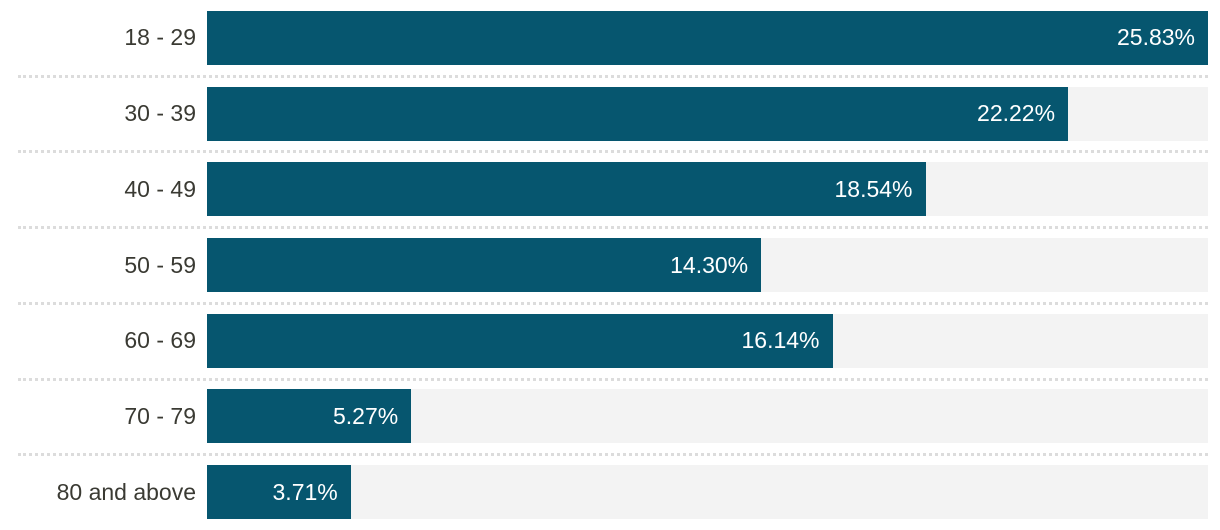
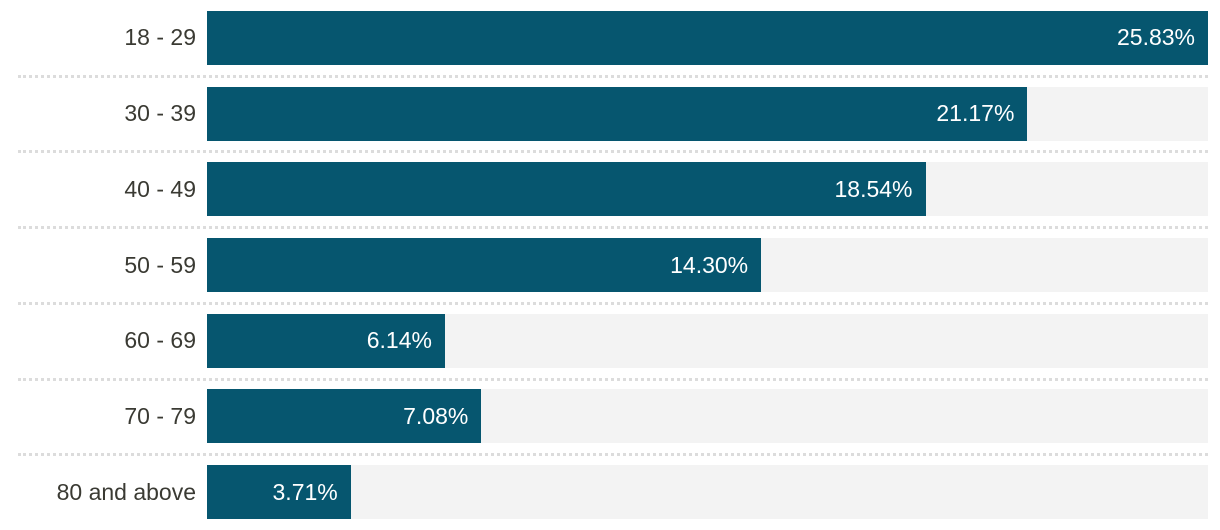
30 - 39: 22.22% -> 21.17%
60 - 69: 16.14% -> 6.14%
70 - 79: 5.27% -> 7.08%
